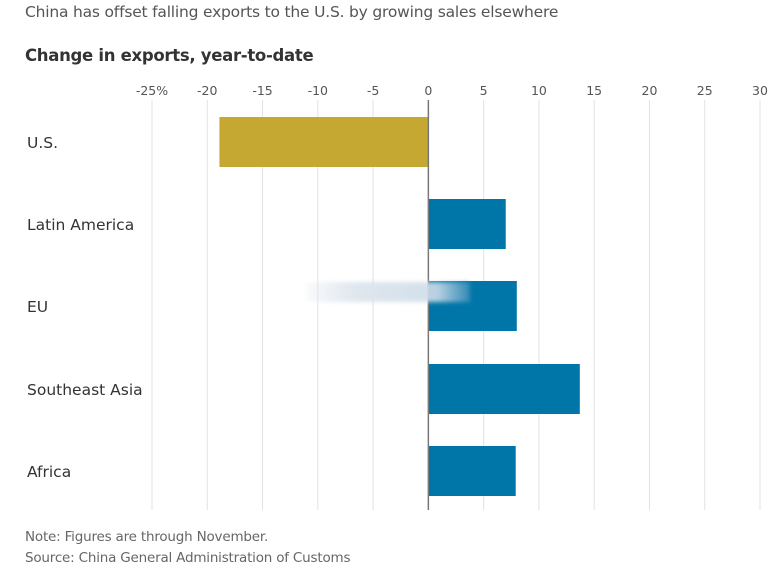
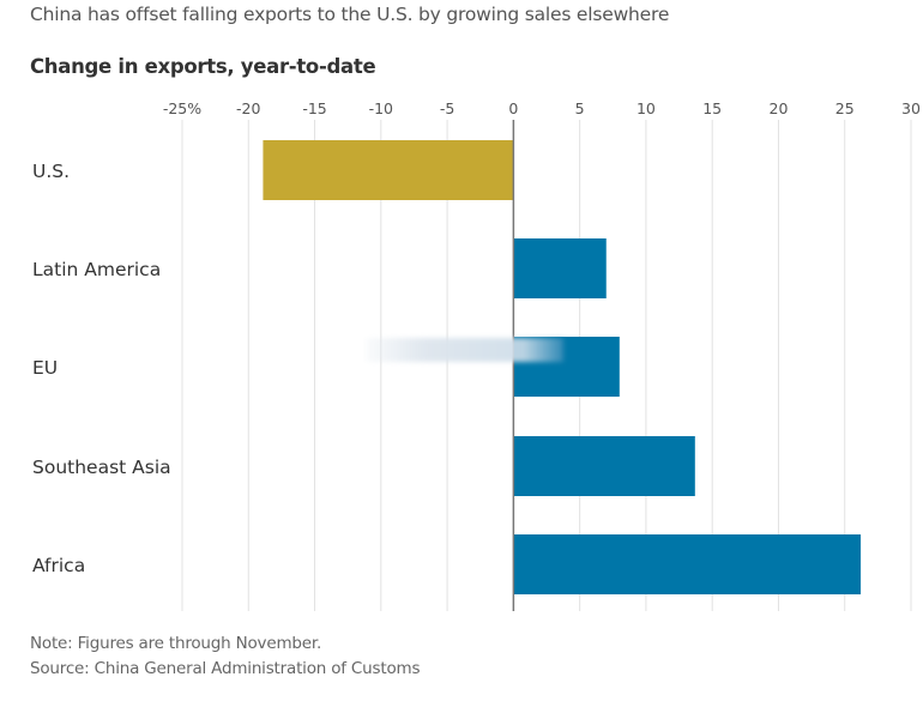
Africa: 7.9 -> 26.2
